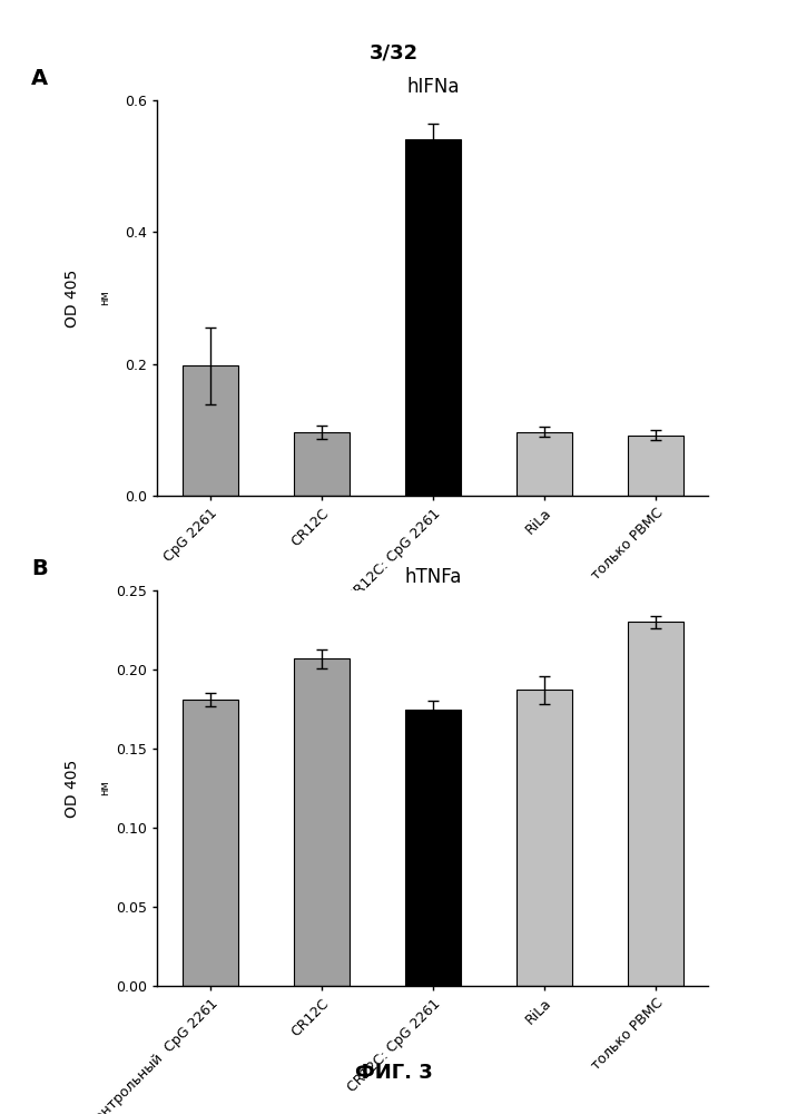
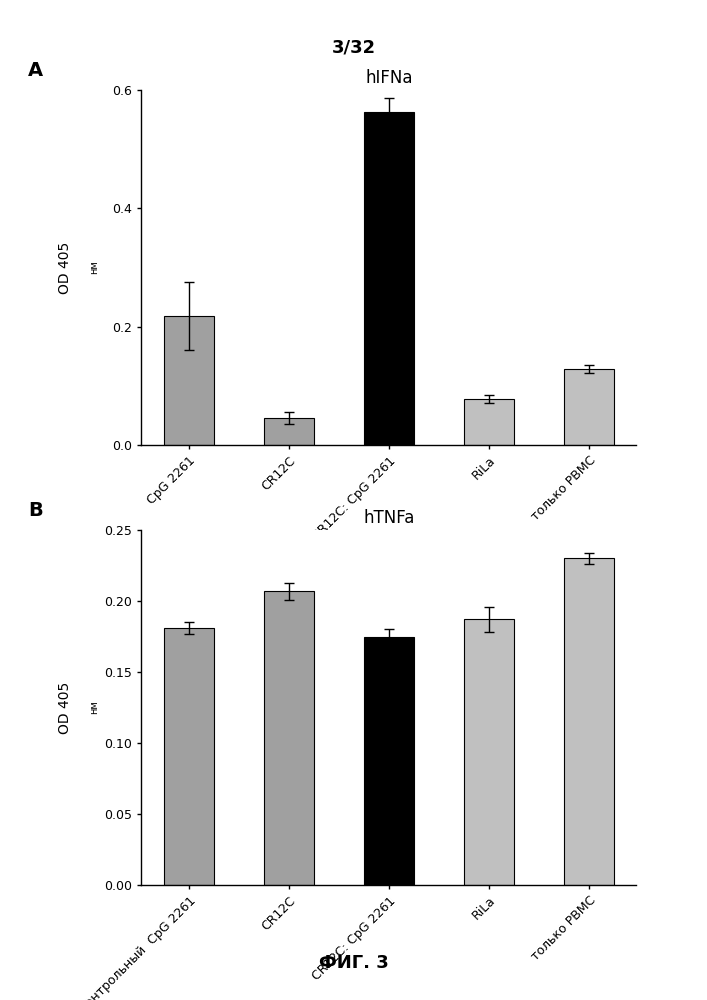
hIFNa/CpG 2261: 0.197 -> 0.218
hIFNa/CR12C: 0.097 -> 0.046
hIFNa/CR12C: CpG 2261: 0.540 -> 0.562
hIFNa/RiLa: 0.097 -> 0.078
hIFNa/только PBMC: 0.092 -> 0.128
